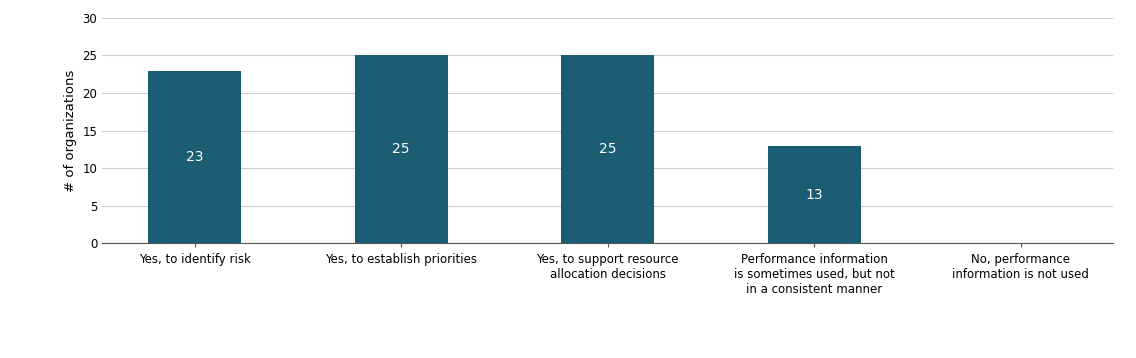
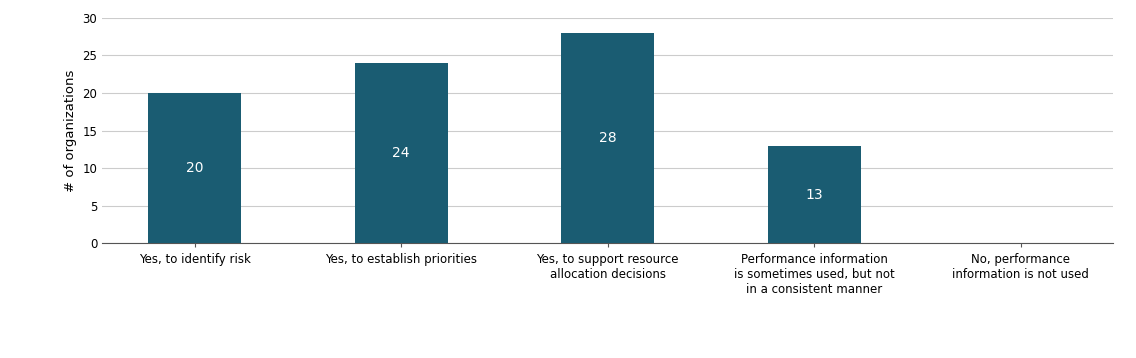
Yes, to identify risk: 23 -> 20
Yes, to establish priorities: 25 -> 24
Yes, to support resource allocation decisions: 25 -> 28
